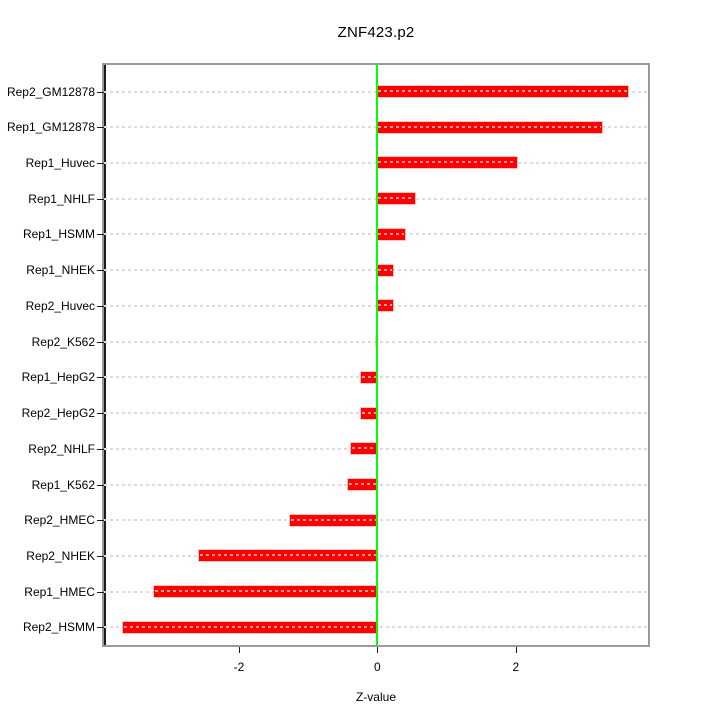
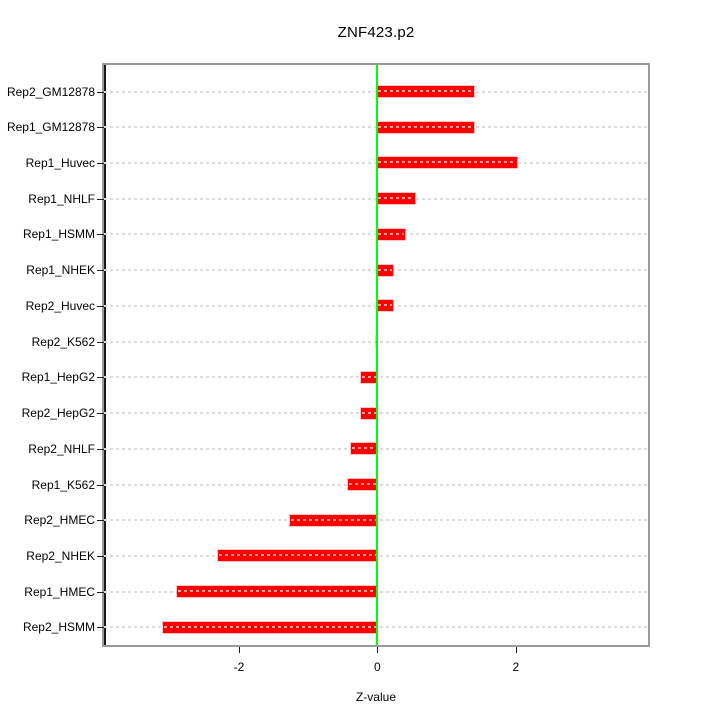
Rep2_GM12878: 3.6 -> 1.4
Rep1_GM12878: 3.2 -> 1.4
Rep2_NHEK: -2.6 -> -2.3
Rep1_HMEC: -3.2 -> -2.9
Rep2_HSMM: -3.7 -> -3.1
